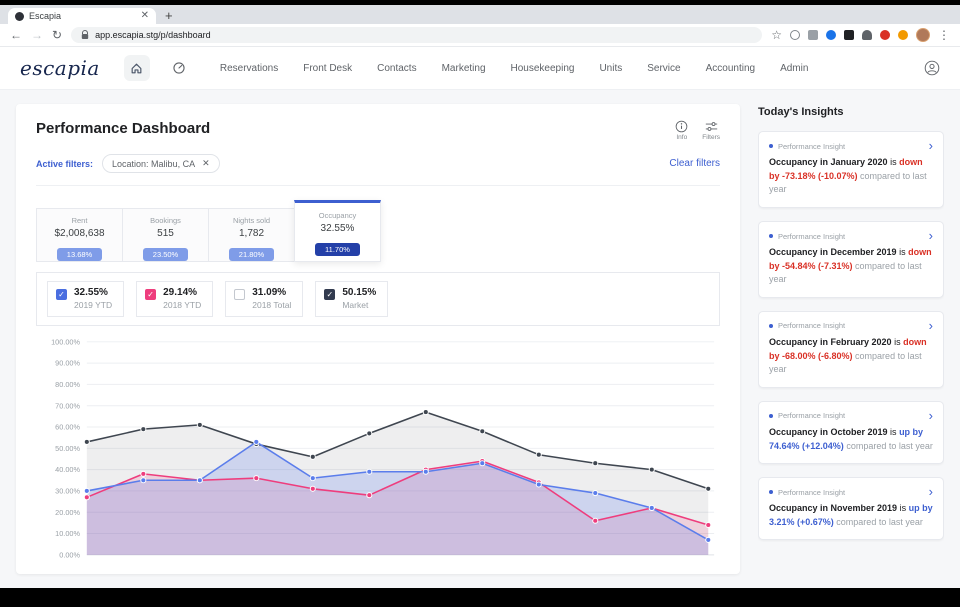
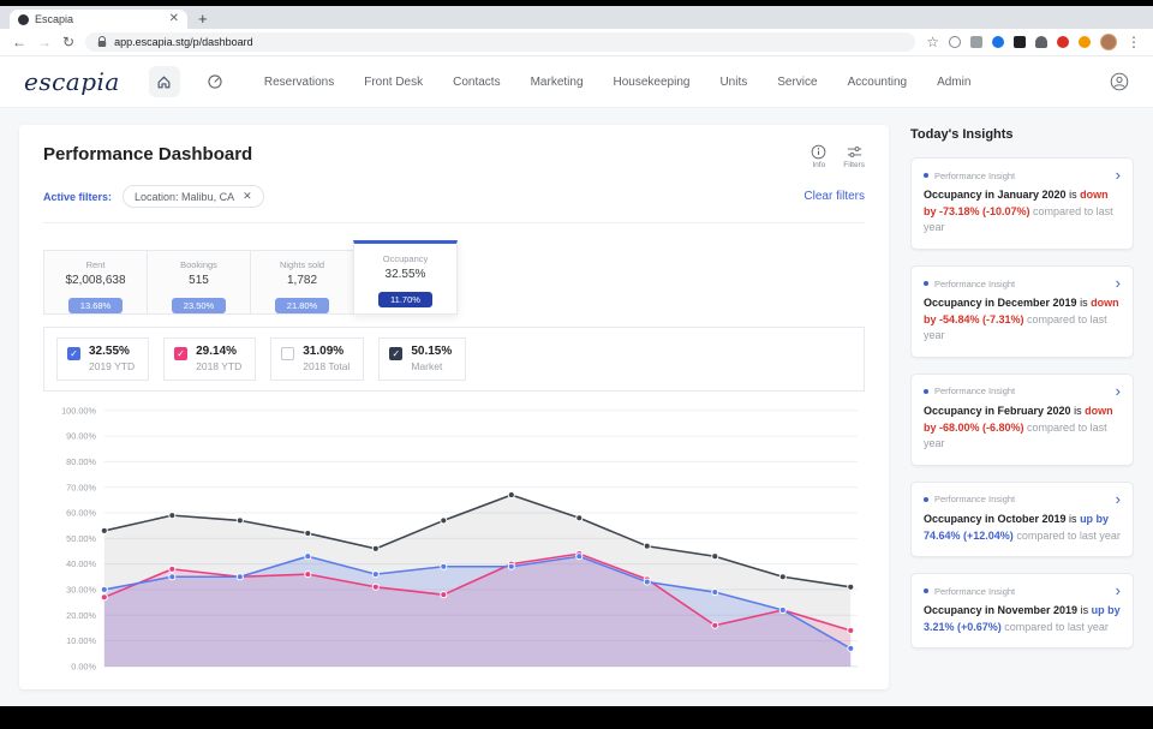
Market/Mar: 61% -> 57%
2019 YTD/Apr: 53% -> 43%
Market/Nov: 40% -> 35%
